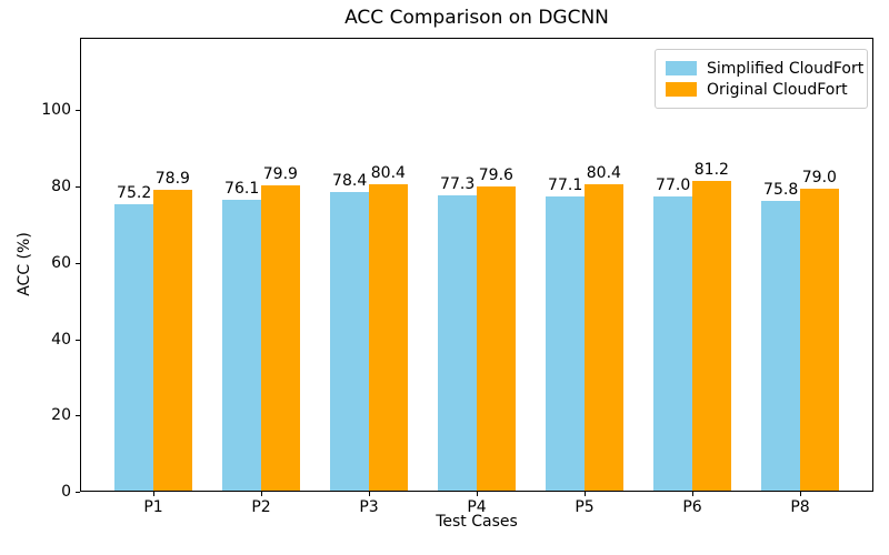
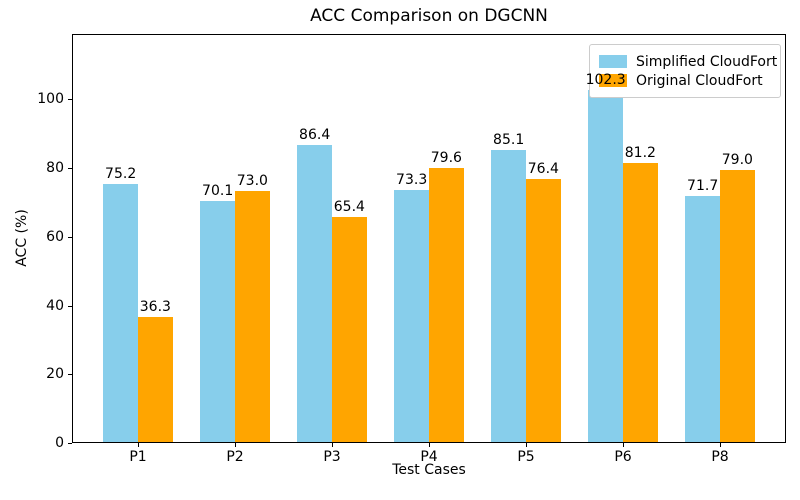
Original CloudFort/P1: 78.9 -> 36.3
Simplified CloudFort/P2: 76.1 -> 70.1
Original CloudFort/P2: 79.9 -> 73.0
Simplified CloudFort/P3: 78.4 -> 86.4
Original CloudFort/P3: 80.4 -> 65.4
Simplified CloudFort/P4: 77.3 -> 73.3
Simplified CloudFort/P5: 77.1 -> 85.1
Original CloudFort/P5: 80.4 -> 76.4
Simplified CloudFort/P6: 77.0 -> 102.3
Simplified CloudFort/P8: 75.8 -> 71.7
